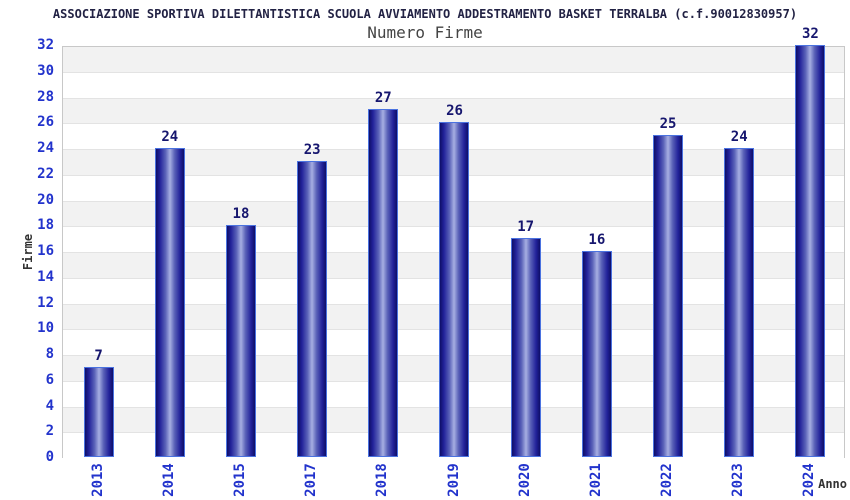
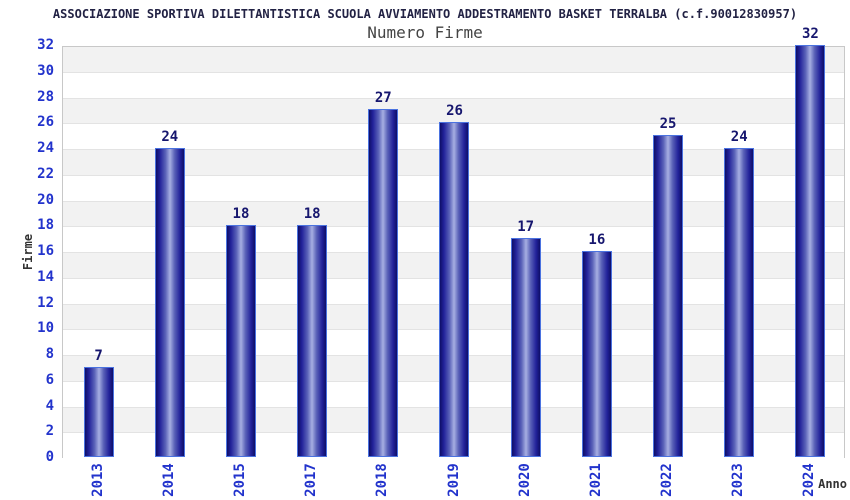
2017: 23 -> 18
